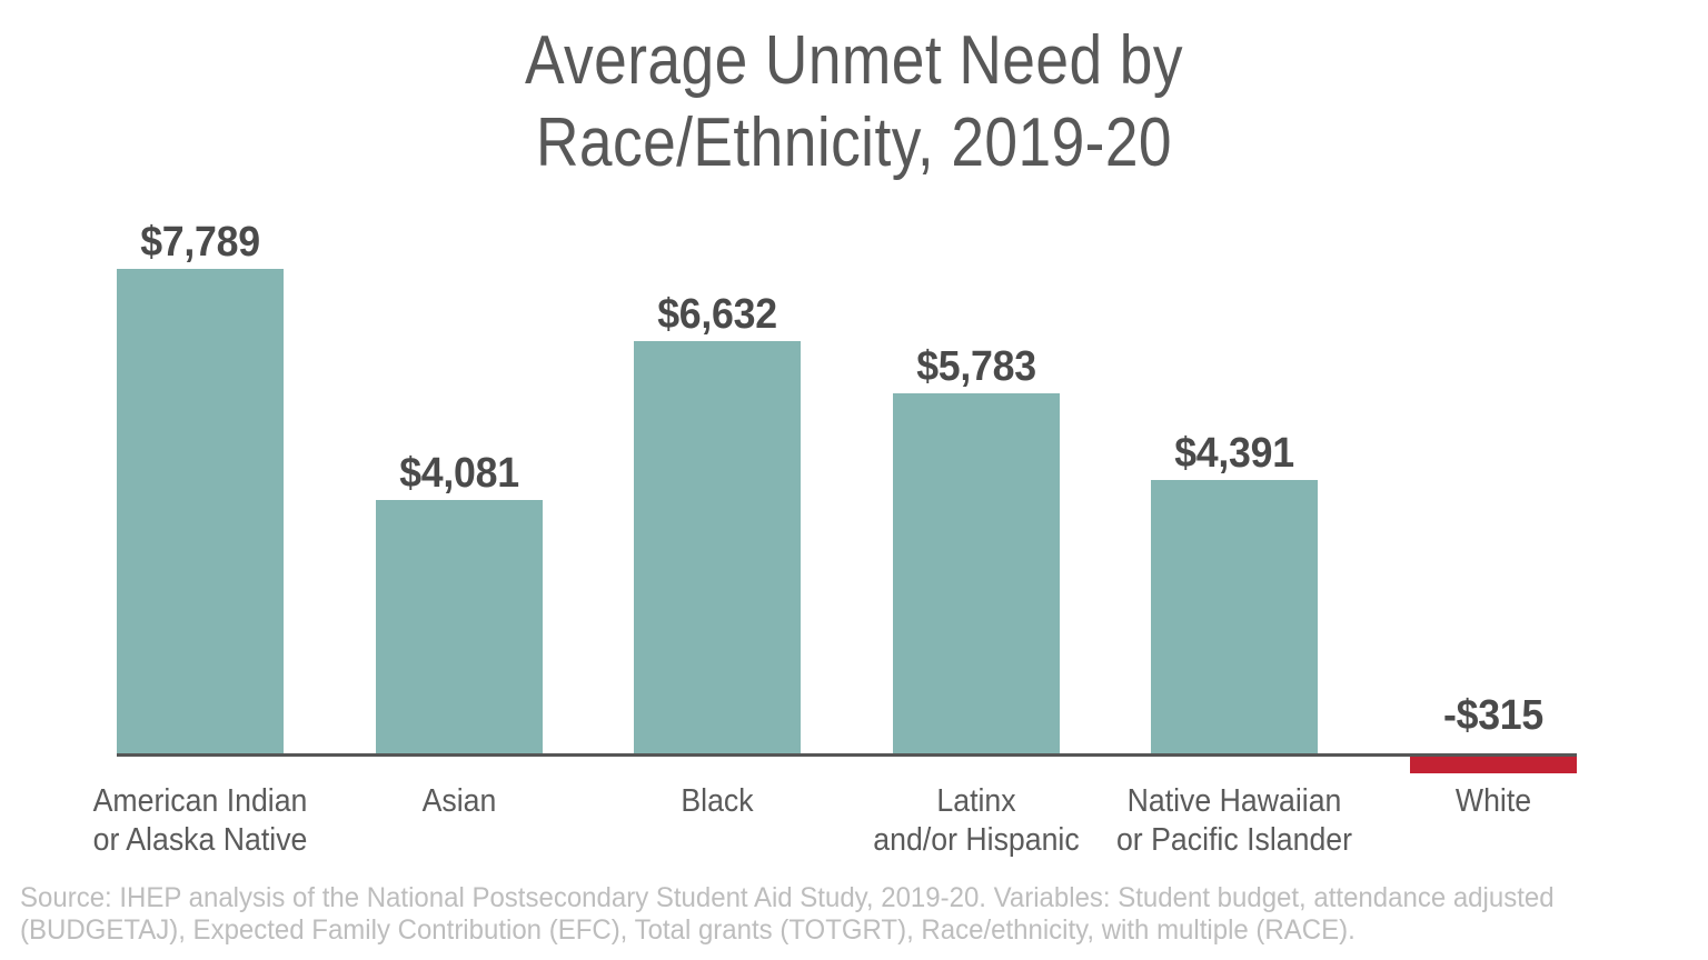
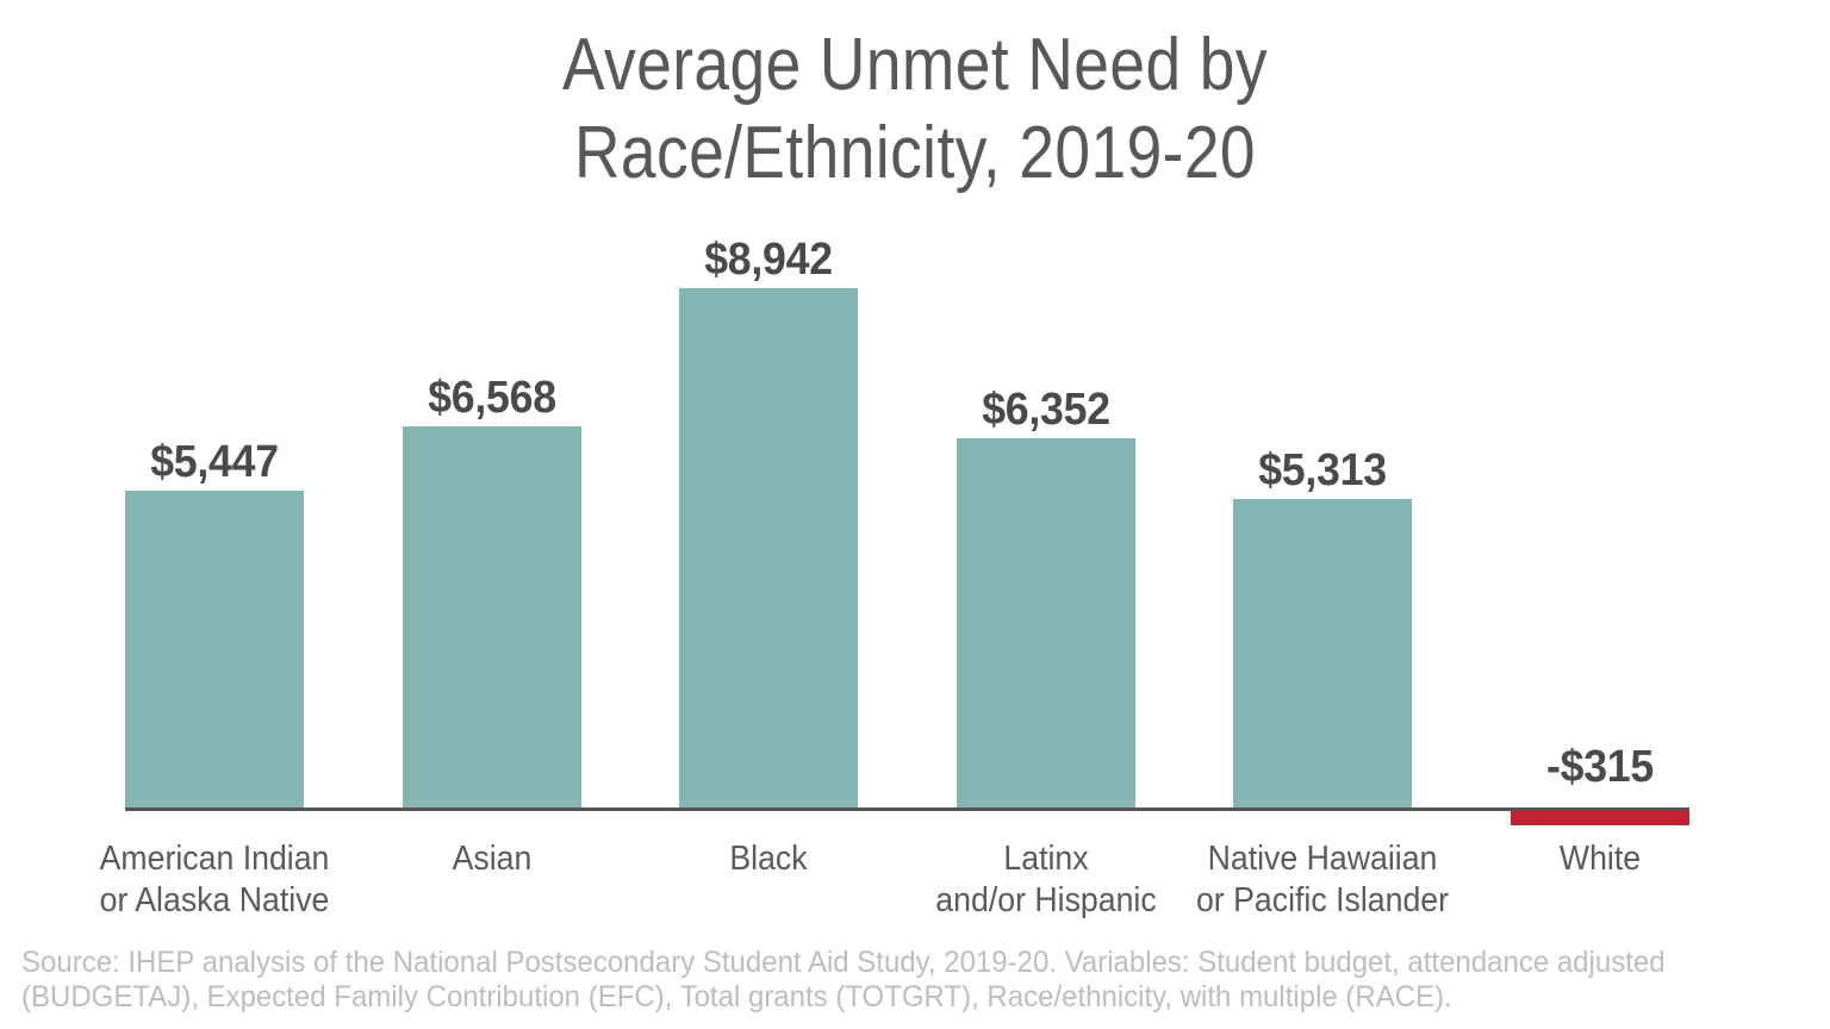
American Indian or Alaska Native: $7,789 -> $5,447
Asian: $4,081 -> $6,568
Black: $6,632 -> $8,942
Latinx and/or Hispanic: $5,783 -> $6,352
Native Hawaiian or Pacific Islander: $4,391 -> $5,313
